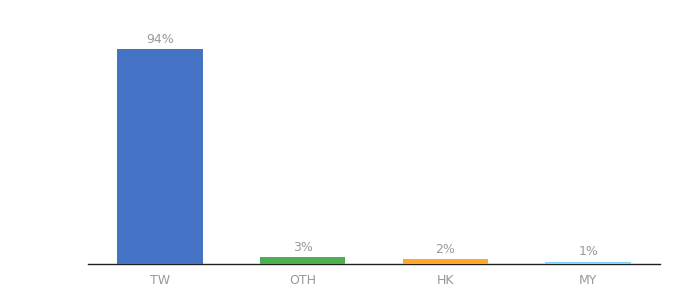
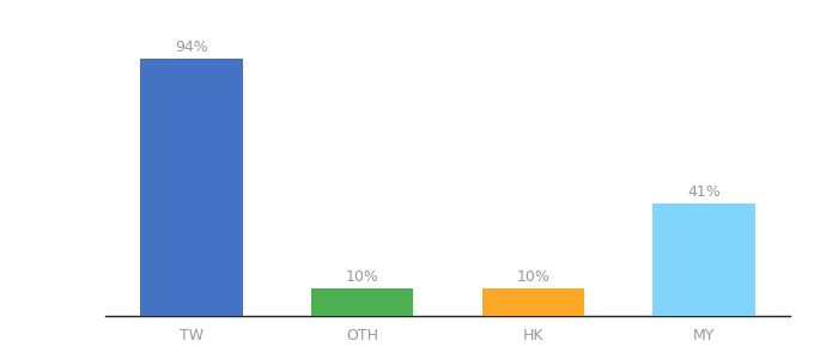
OTH: 3% -> 10%
HK: 2% -> 10%
MY: 1% -> 41%
